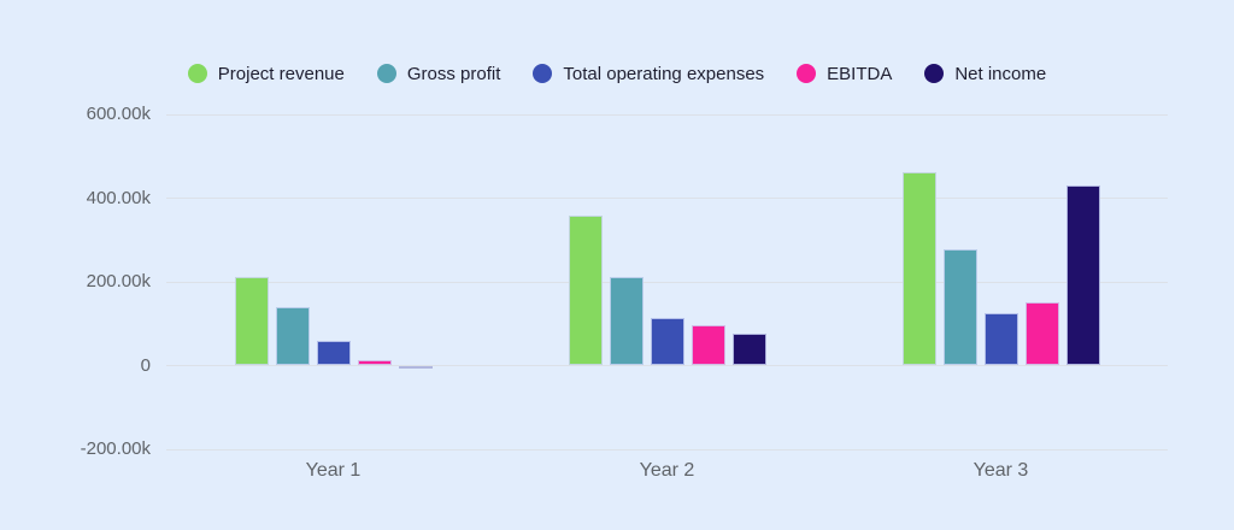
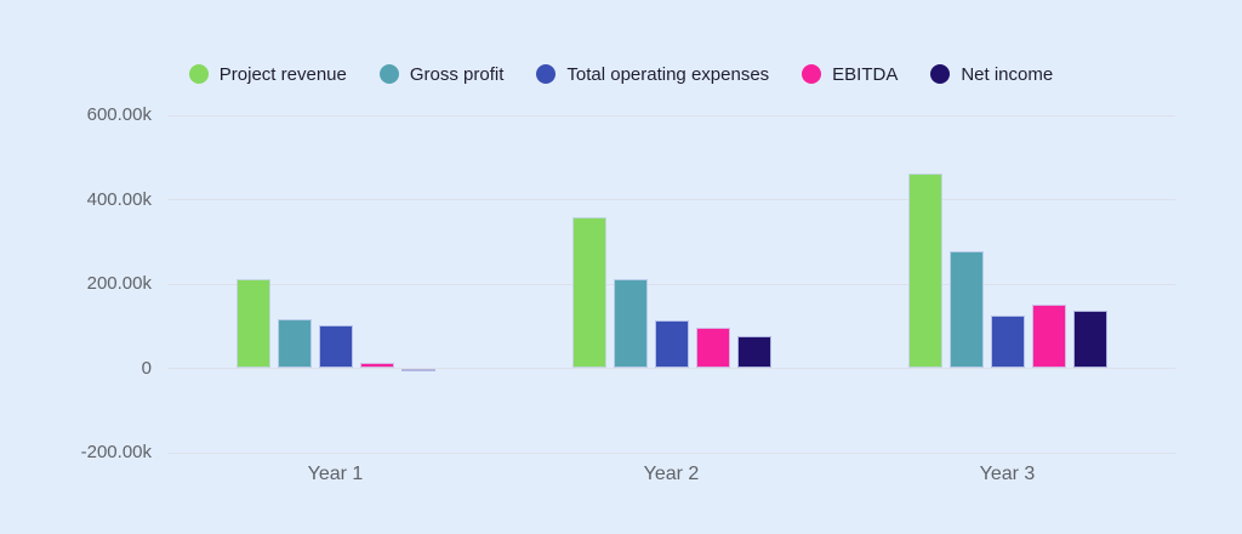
Gross profit/Year 1: 140k -> 120k
Total operating expenses/Year 1: 60k -> 100k
Net income/Year 3: 430k -> 140k
